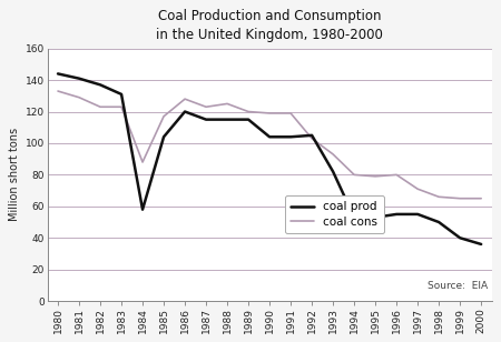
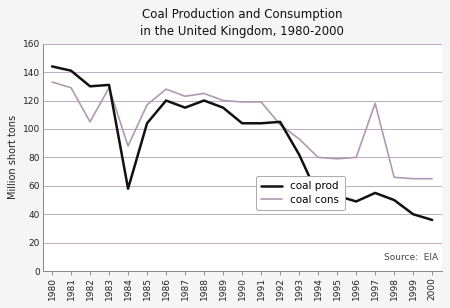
coal prod/1982: 137 -> 130
coal cons/1982: 123 -> 105
coal cons/1983: 123 -> 129
coal prod/1988: 115 -> 120
coal prod/1996: 55 -> 49
coal cons/1997: 71 -> 118
